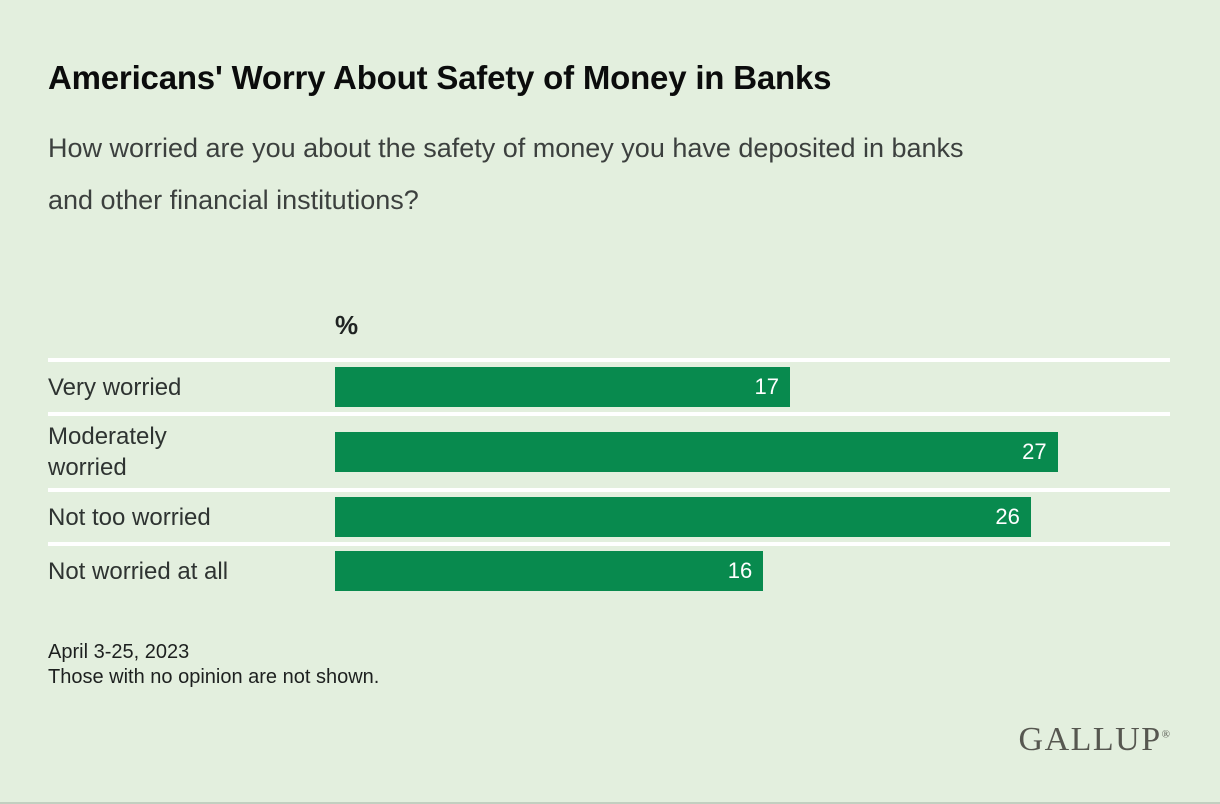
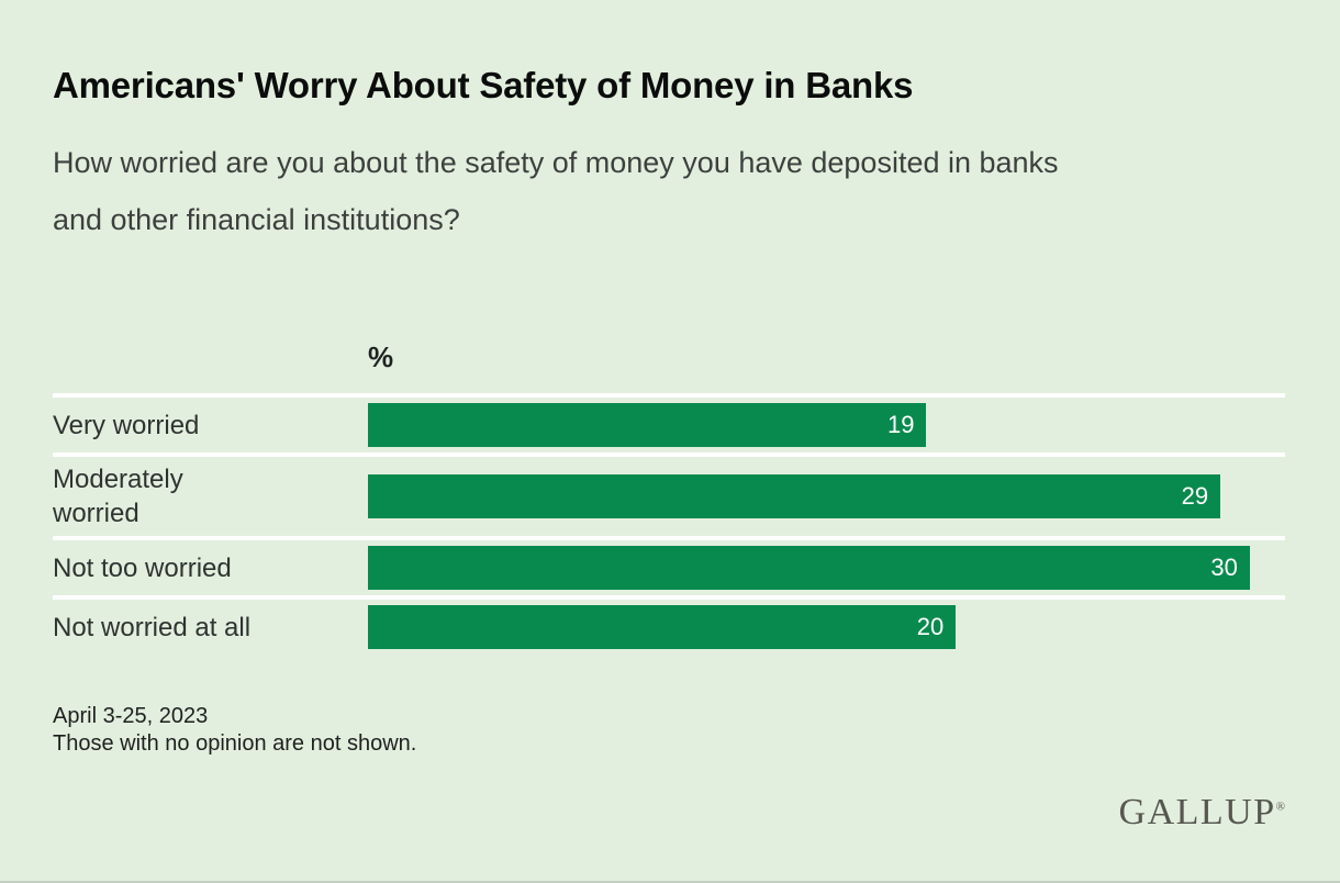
Very worried: 17 -> 19
Moderately worried: 27 -> 29
Not too worried: 26 -> 30
Not worried at all: 16 -> 20
